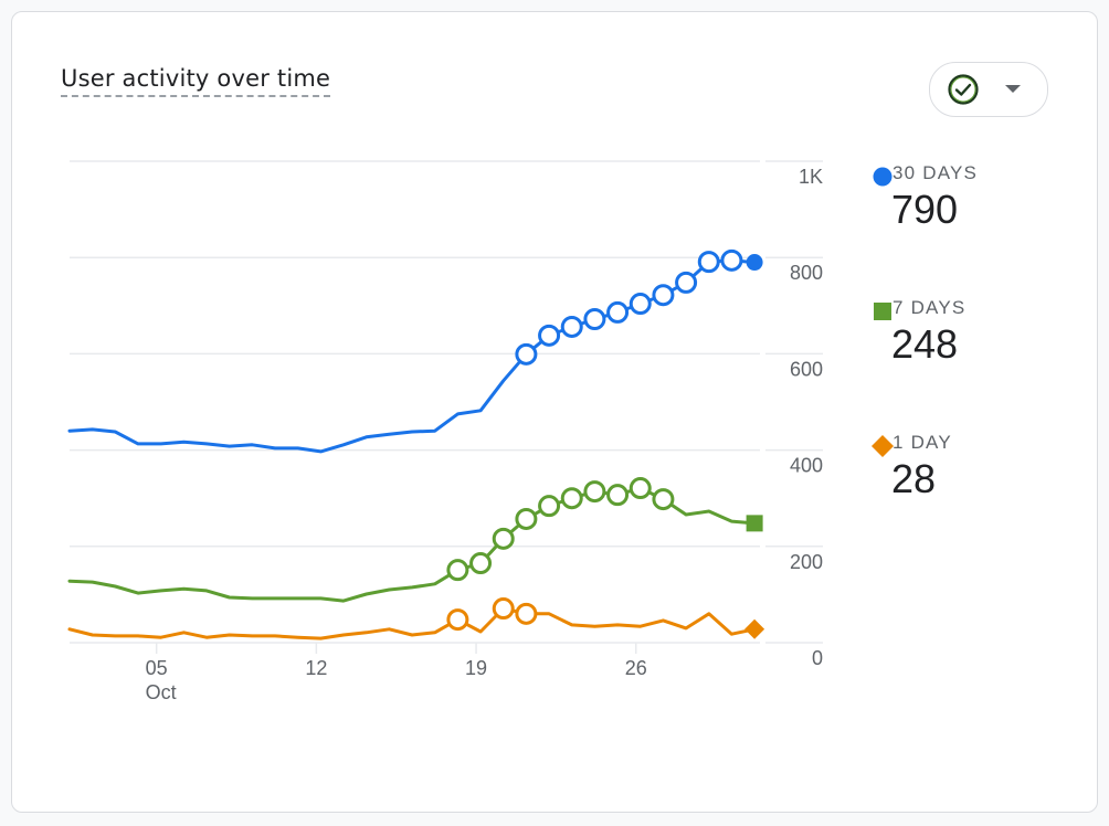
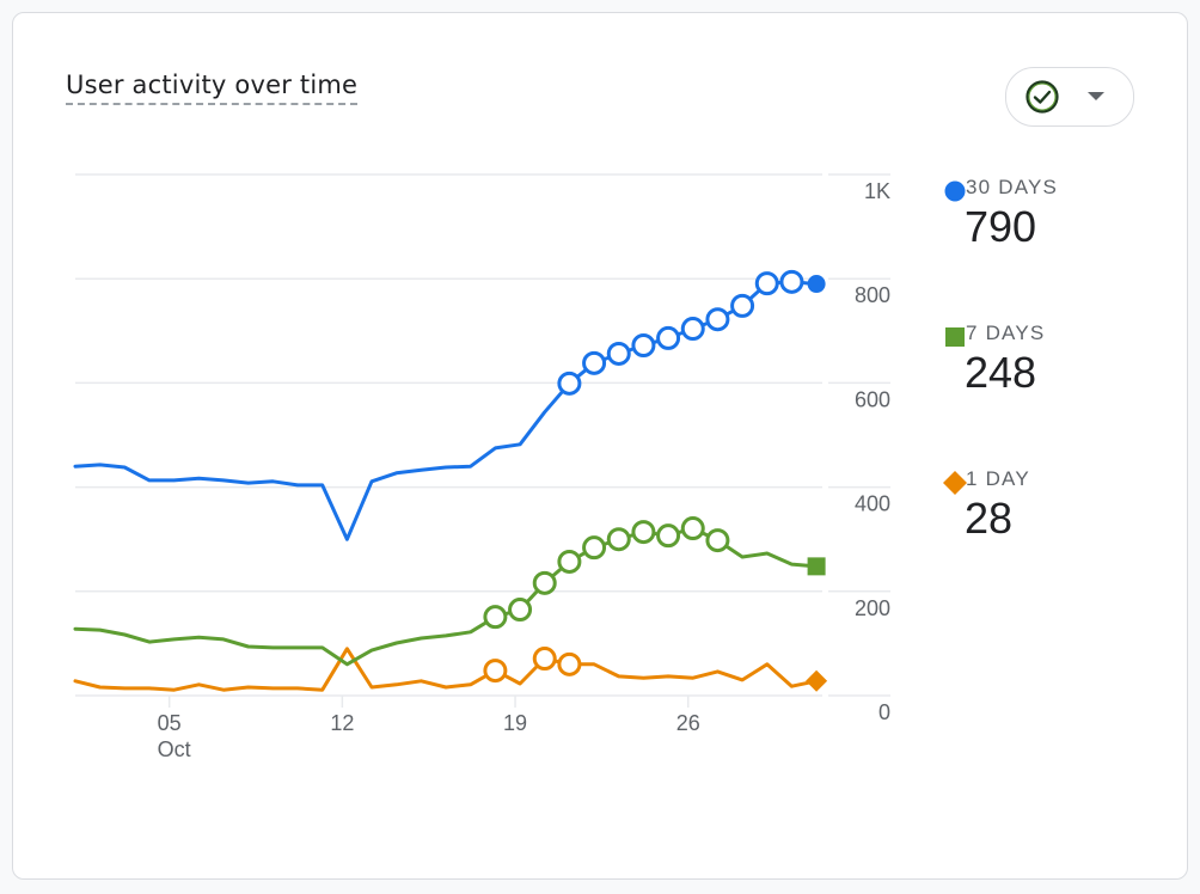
30 DAYS/Oct 12: 400 -> 300
7 DAYS/Oct 12: 90 -> 60
1 DAY/Oct 12: 10 -> 90
